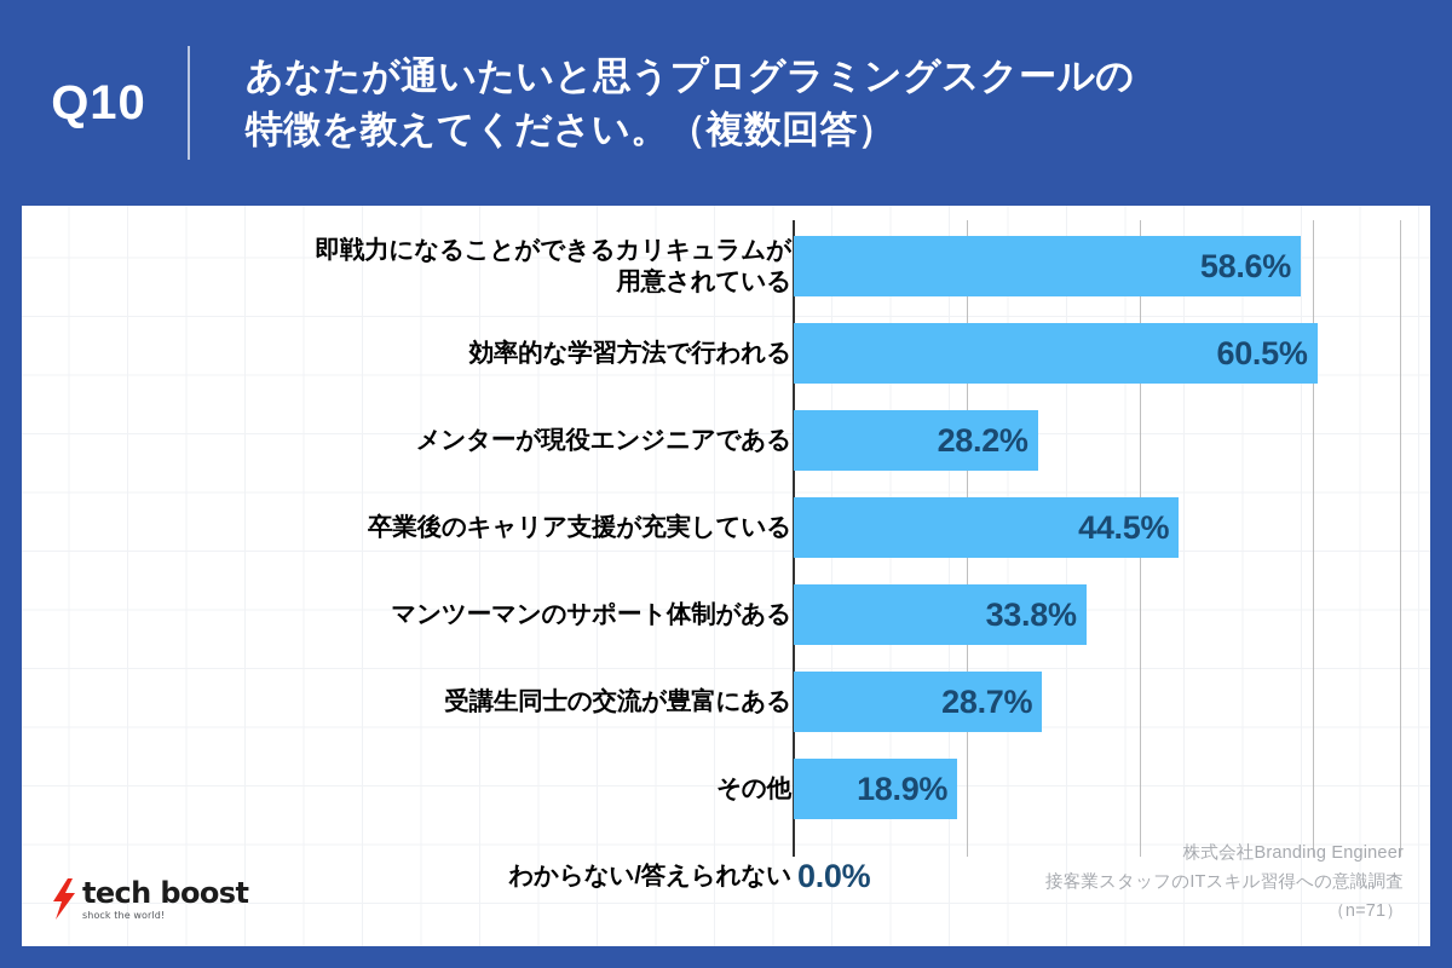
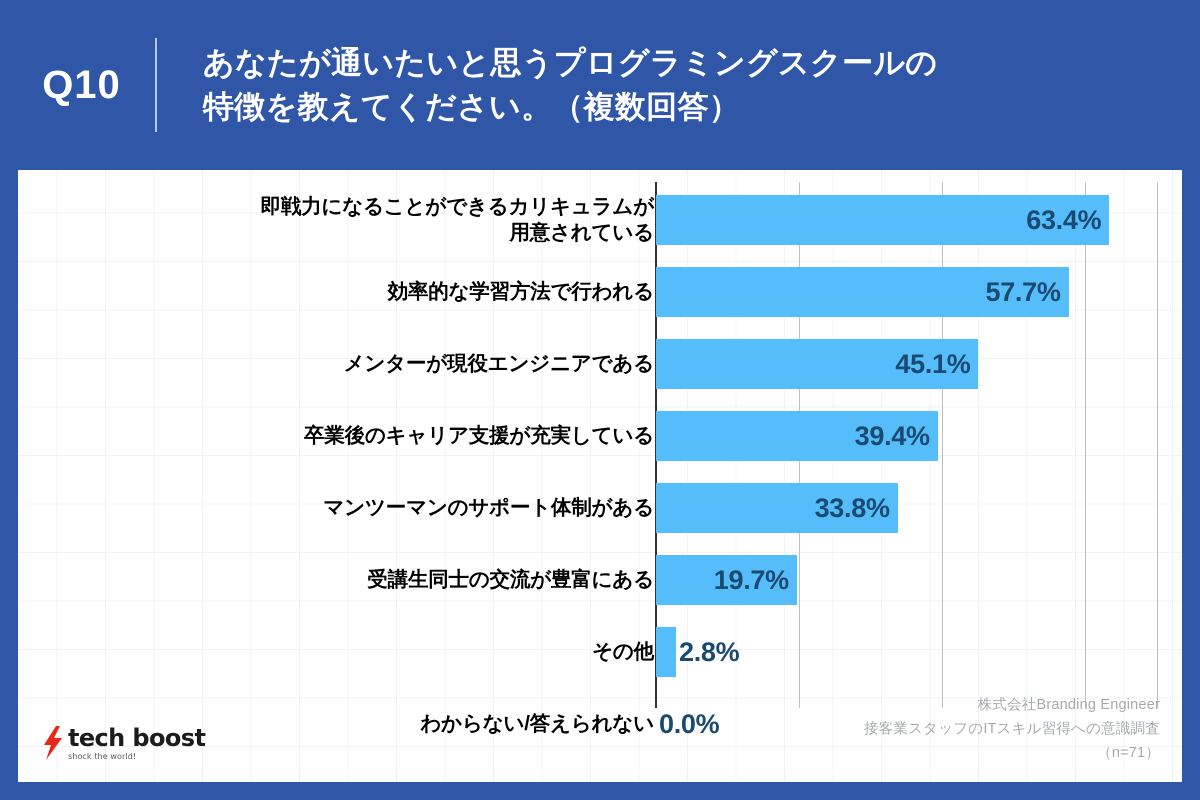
即戦力になることができるカリキュラムが 用意されている: 58.6% -> 63.4%
効率的な学習方法で行われる: 60.5% -> 57.7%
メンターが現役エンジニアである: 28.2% -> 45.1%
卒業後のキャリア支援が充実している: 44.5% -> 39.4%
受講生同士の交流が豊富にある: 28.7% -> 19.7%
その他: 18.9% -> 2.8%
